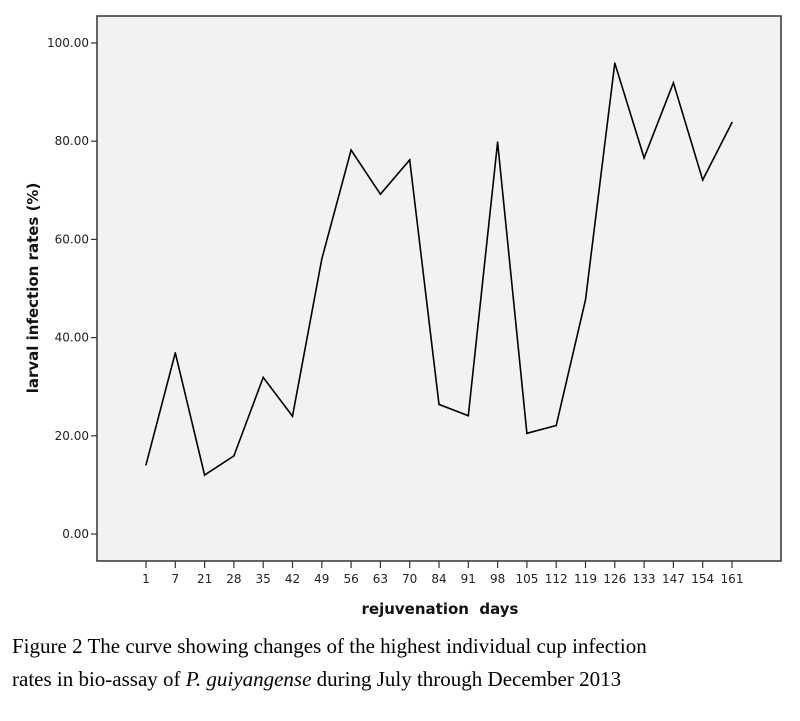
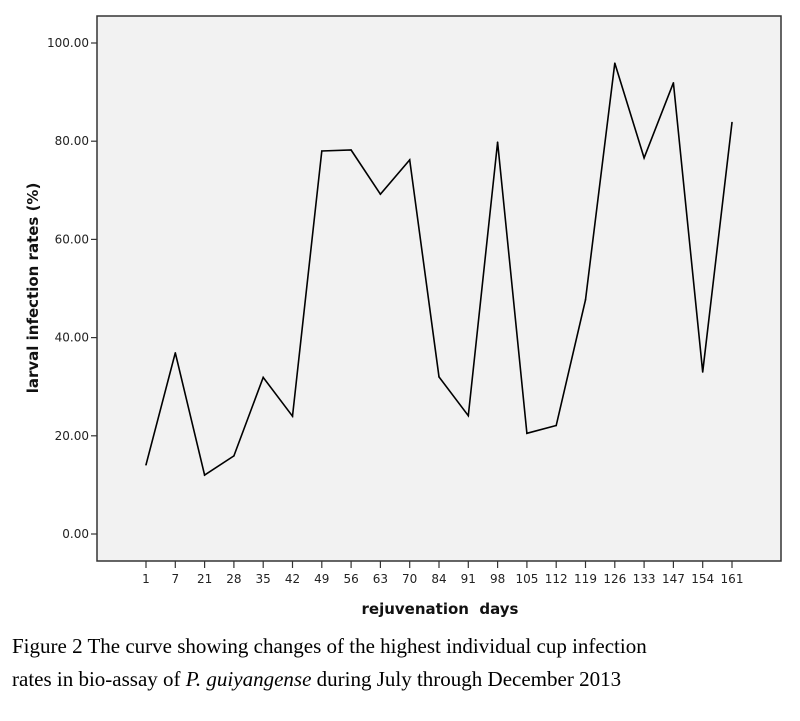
49: 56 -> 78
84: 26 -> 32
154: 72 -> 33
